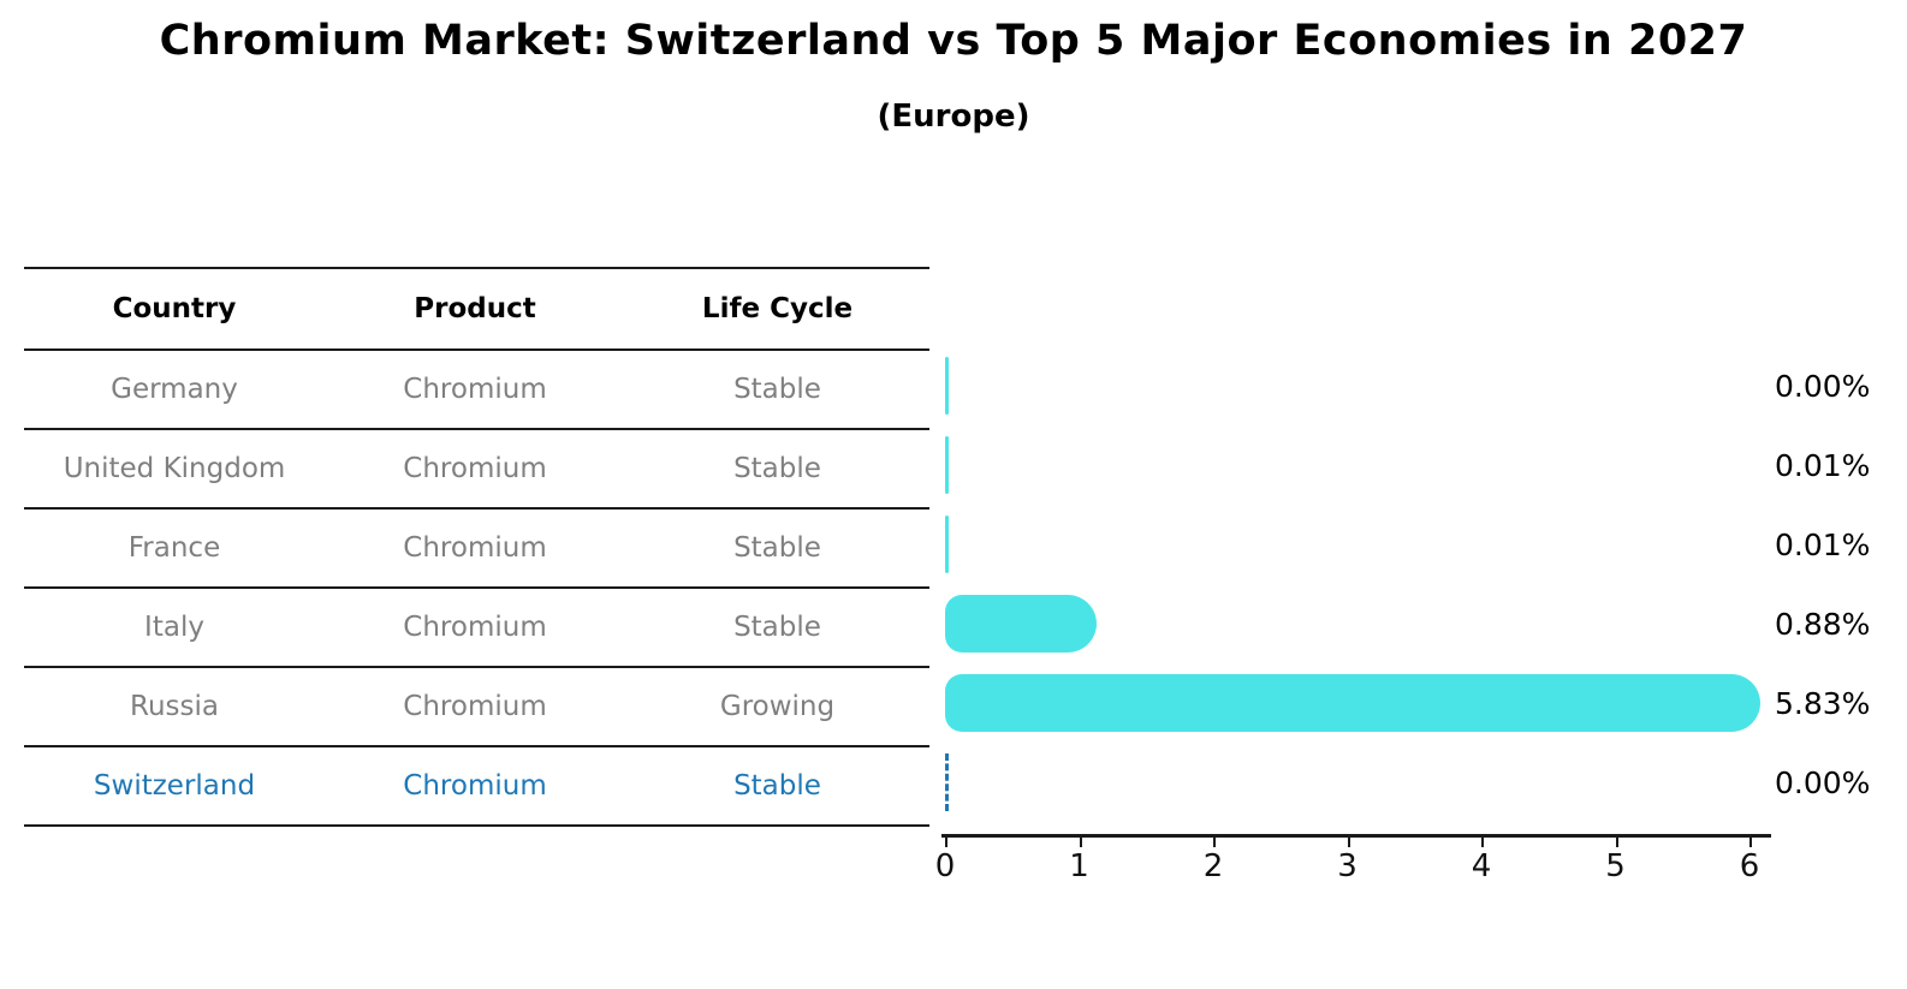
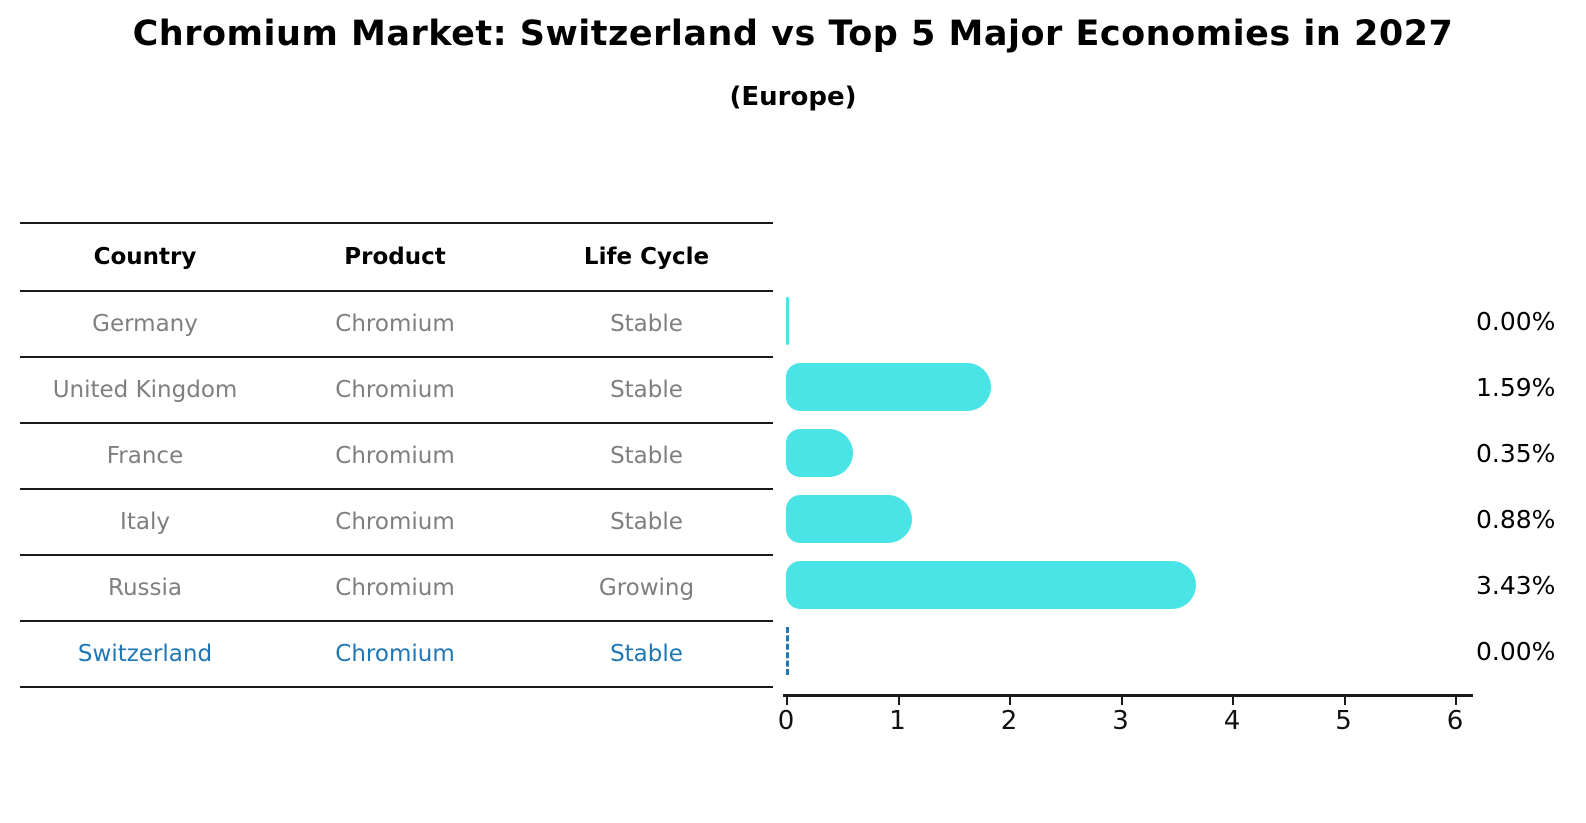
United Kingdom: 0.01% -> 1.59%
France: 0.01% -> 0.35%
Russia: 5.83% -> 3.43%
